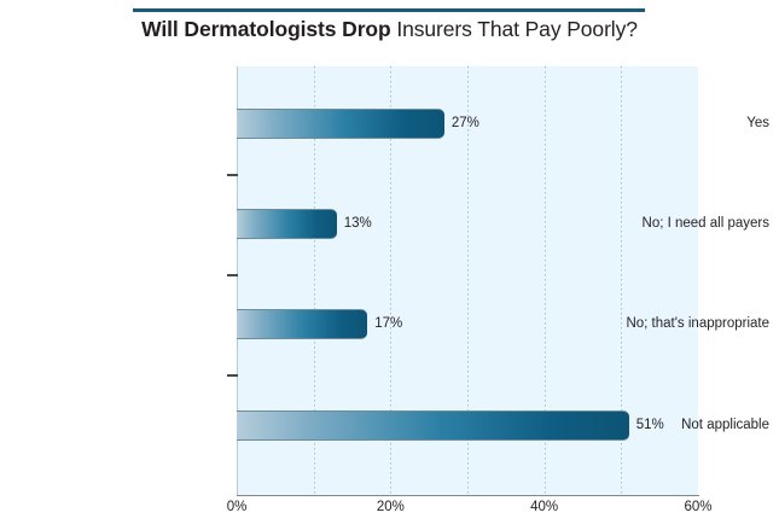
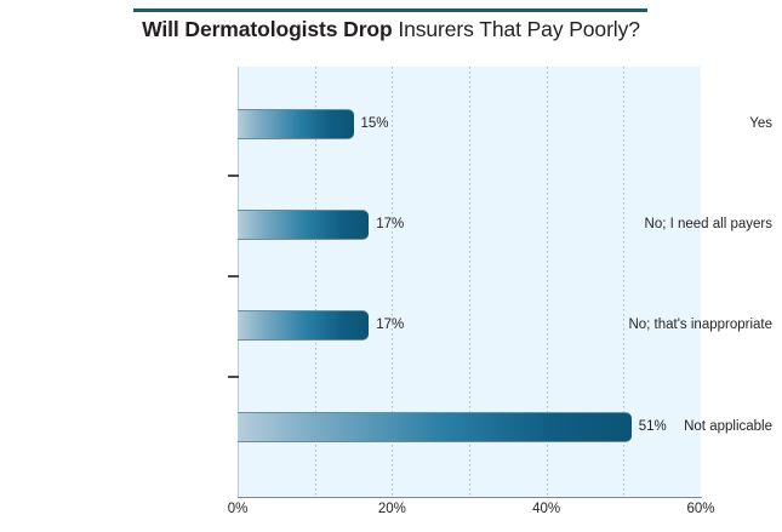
Yes: 27% -> 15%
No; I need all payers: 13% -> 17%
